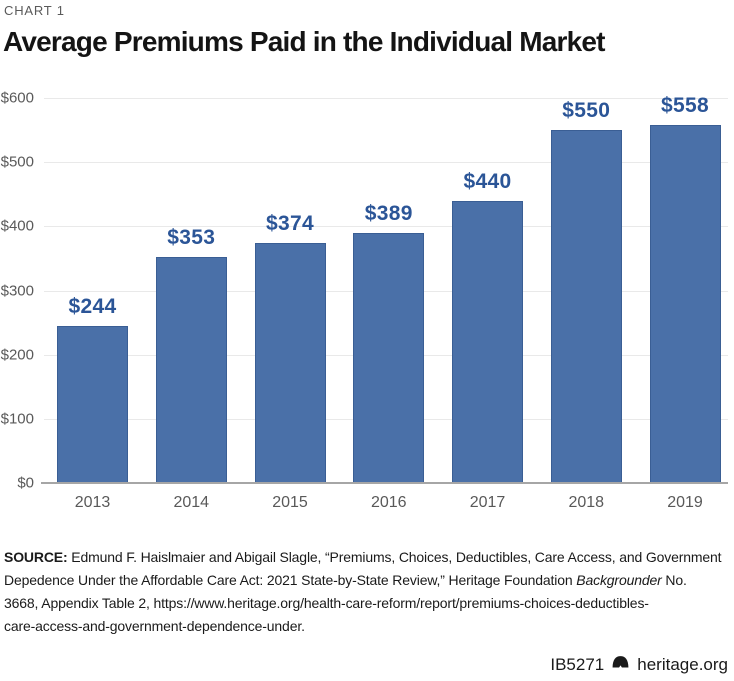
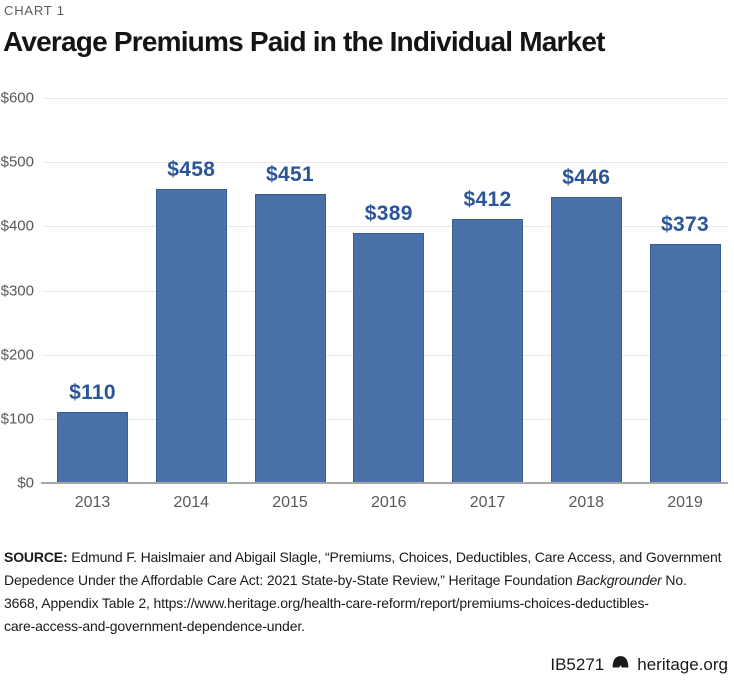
2013: $244 -> $110
2014: $353 -> $458
2015: $374 -> $451
2017: $440 -> $412
2018: $550 -> $446
2019: $558 -> $373
